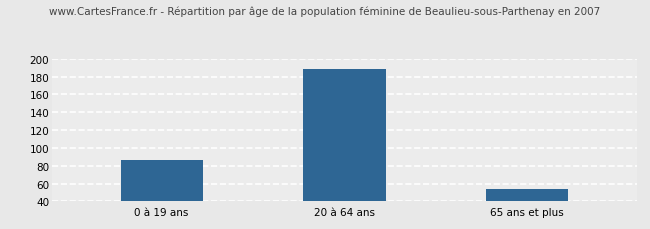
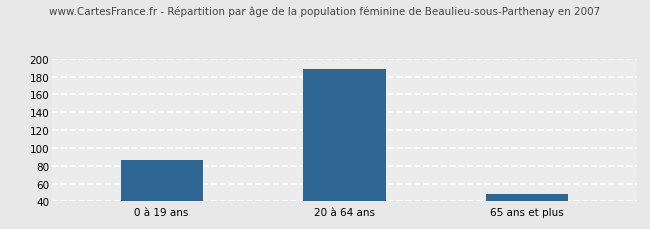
65 ans et plus: 54 -> 48
